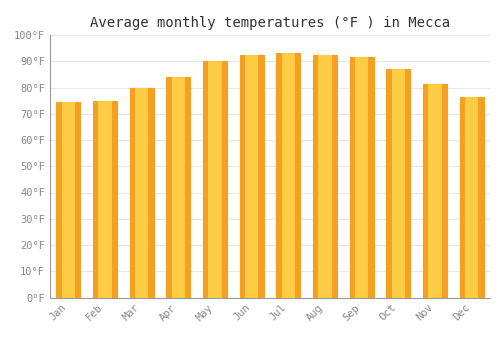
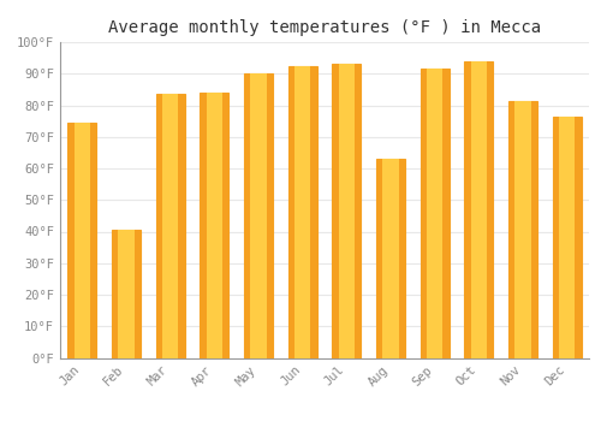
Feb: 75.0°F -> 40.5°F
Mar: 80.0°F -> 83.5°F
Aug: 92.5°F -> 63.0°F
Oct: 87.0°F -> 94.0°F
